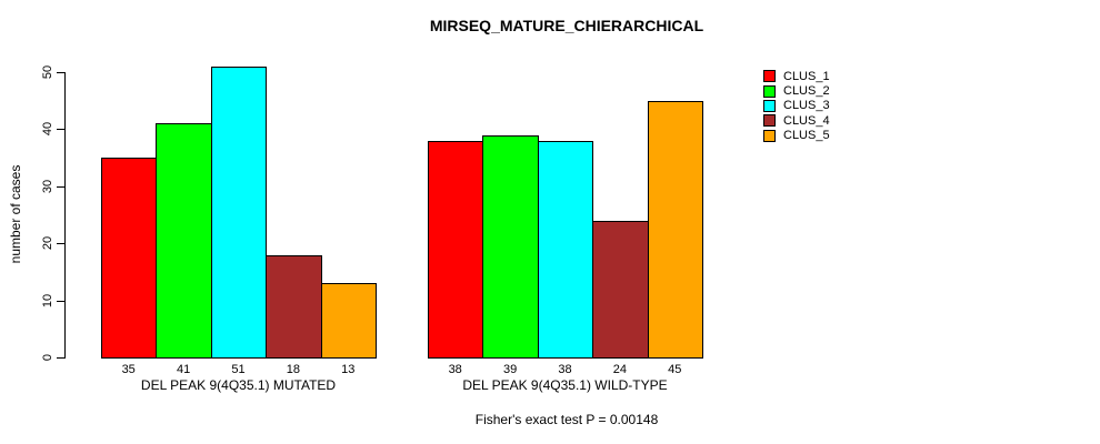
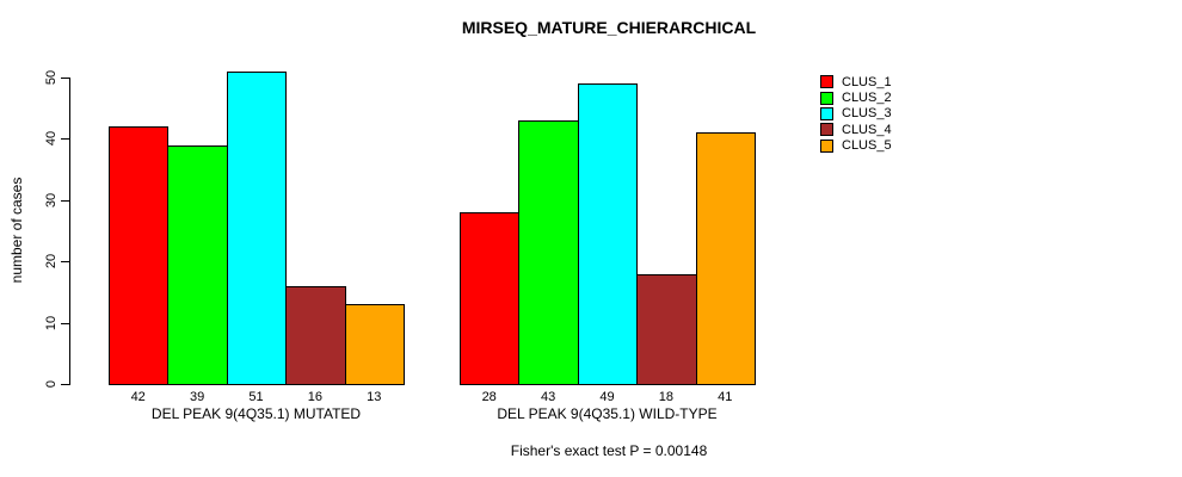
CLUS_1/DEL PEAK 9(4Q35.1) MUTATED: 35 -> 42
CLUS_2/DEL PEAK 9(4Q35.1) MUTATED: 41 -> 39
CLUS_4/DEL PEAK 9(4Q35.1) MUTATED: 18 -> 16
CLUS_1/DEL PEAK 9(4Q35.1) WILD-TYPE: 38 -> 28
CLUS_2/DEL PEAK 9(4Q35.1) WILD-TYPE: 39 -> 43
CLUS_3/DEL PEAK 9(4Q35.1) WILD-TYPE: 38 -> 49
CLUS_4/DEL PEAK 9(4Q35.1) WILD-TYPE: 24 -> 18
CLUS_5/DEL PEAK 9(4Q35.1) WILD-TYPE: 45 -> 41
